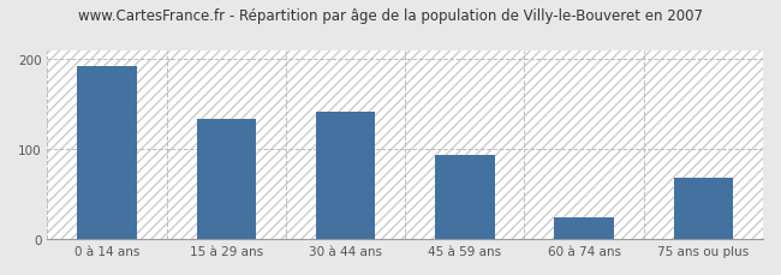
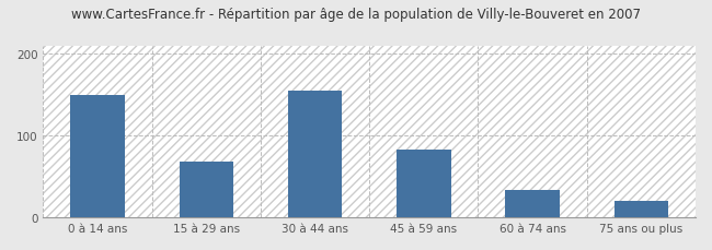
0 à 14 ans: 192 -> 150
15 à 29 ans: 134 -> 68
30 à 44 ans: 142 -> 155
45 à 59 ans: 94 -> 83
60 à 74 ans: 24 -> 33
75 ans ou plus: 68 -> 20
